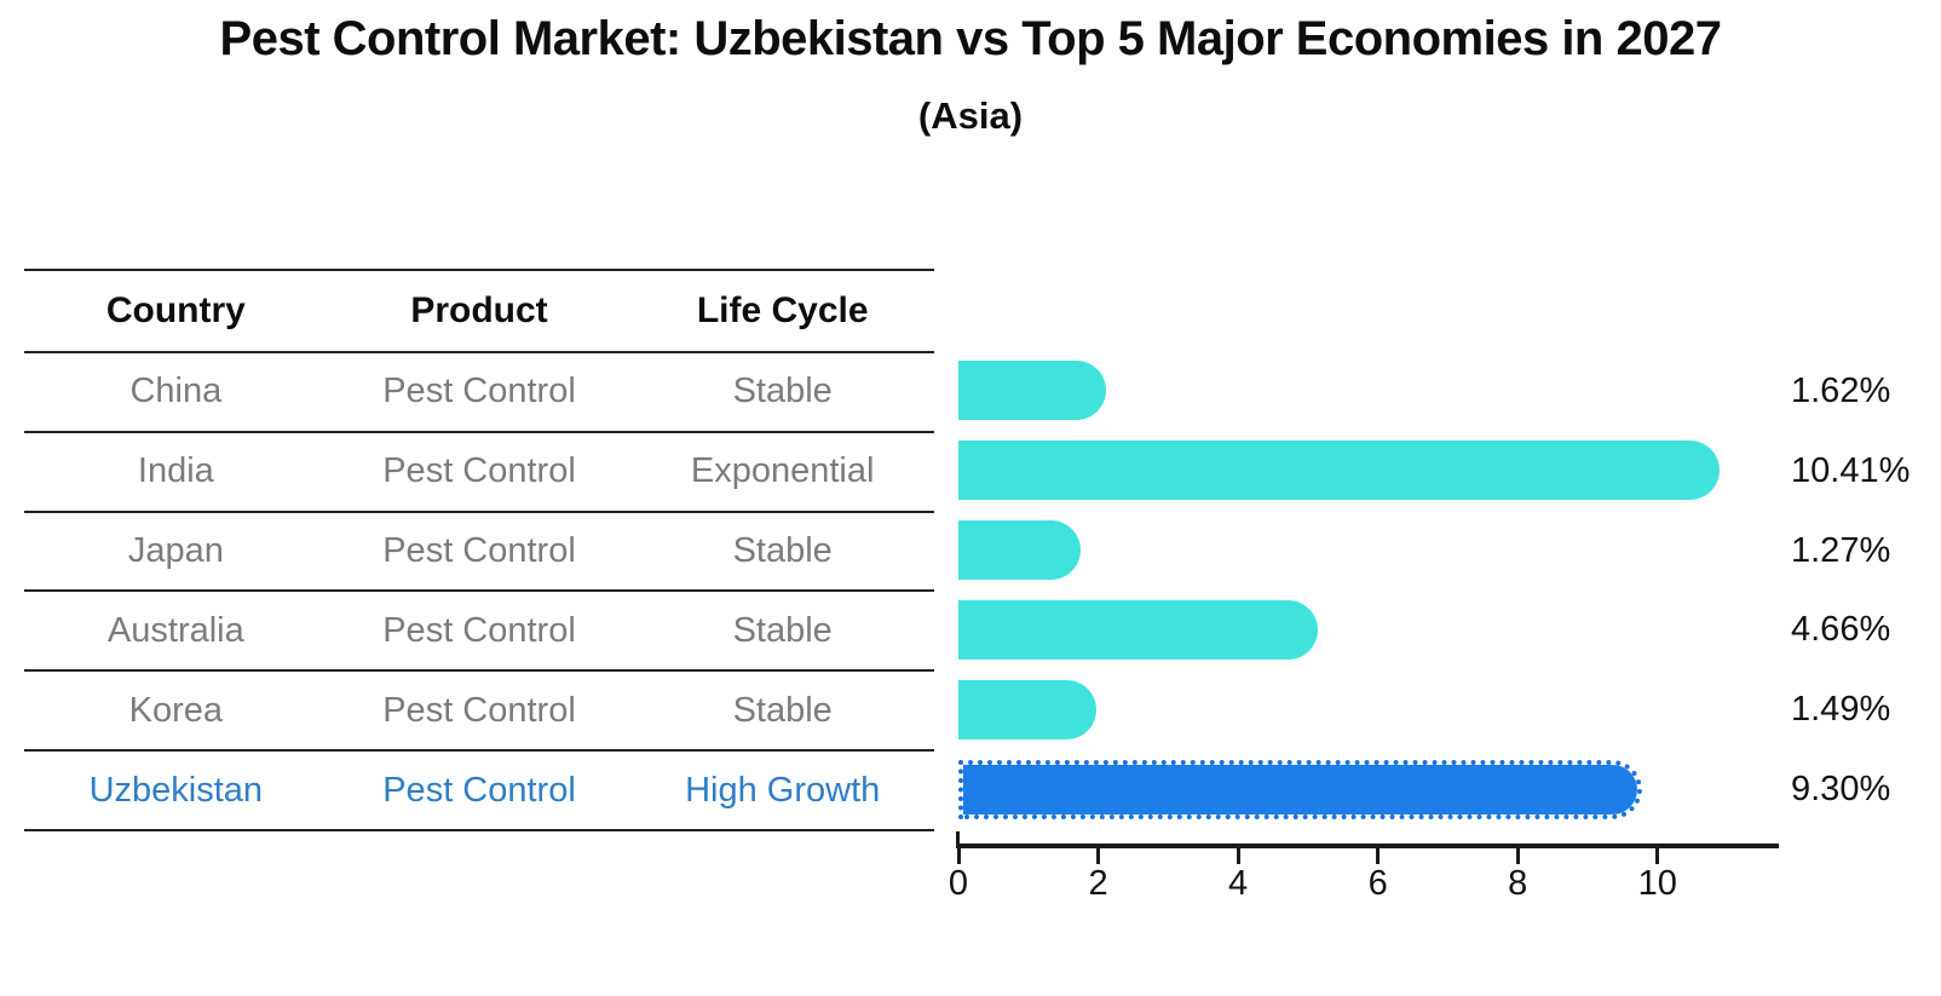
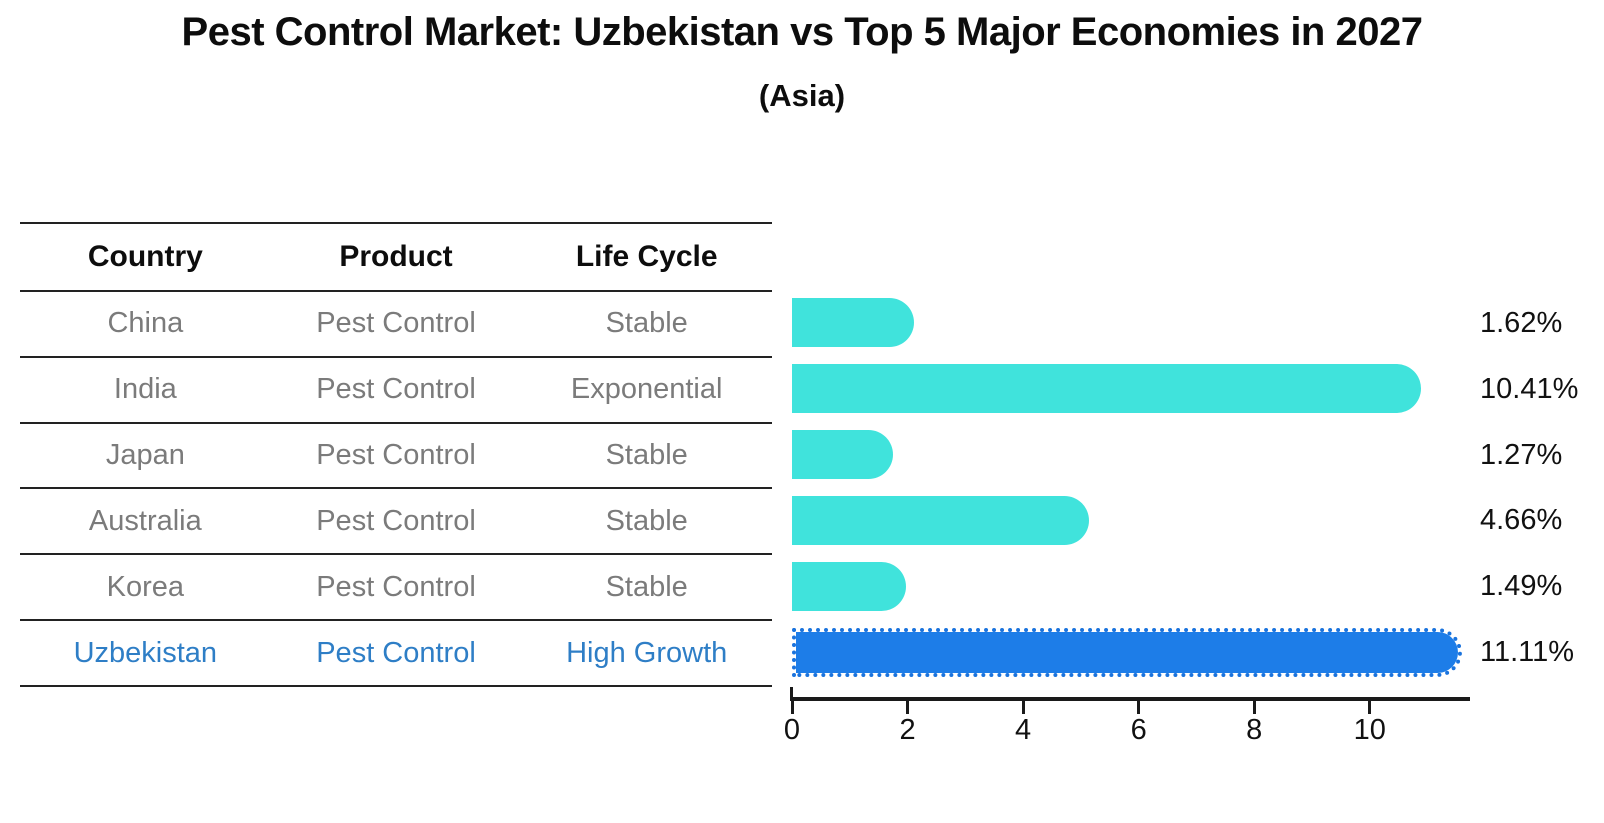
Uzbekistan: 9.30% -> 11.11%
